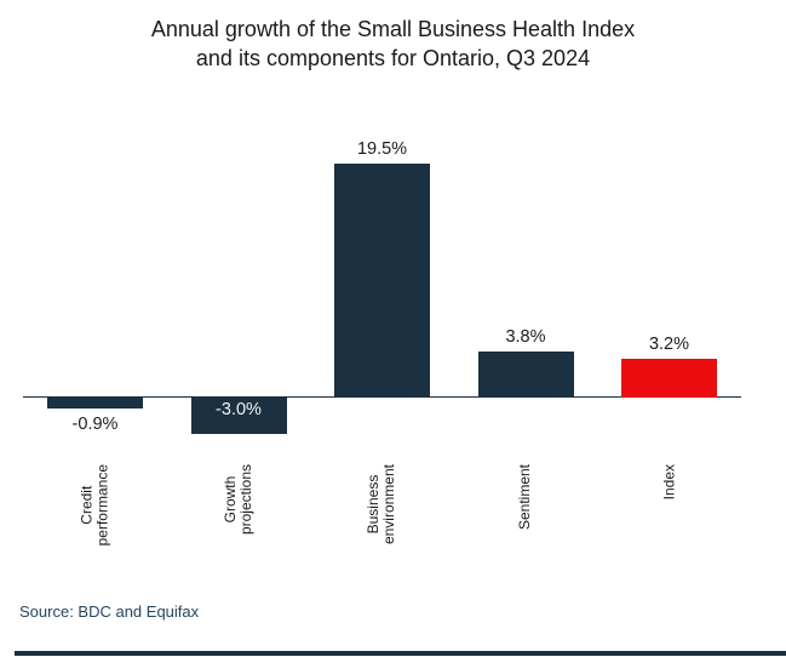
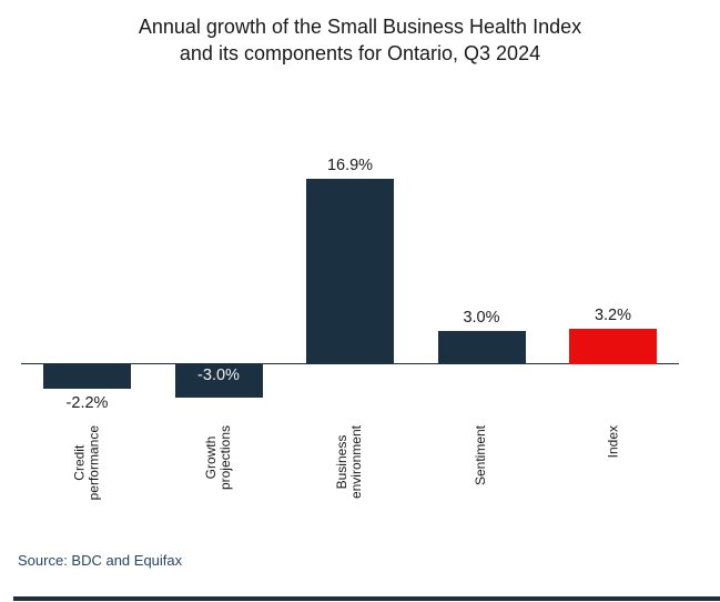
Credit performance: -0.9% -> -2.2%
Business environment: 19.5% -> 16.9%
Sentiment: 3.8% -> 3.0%
